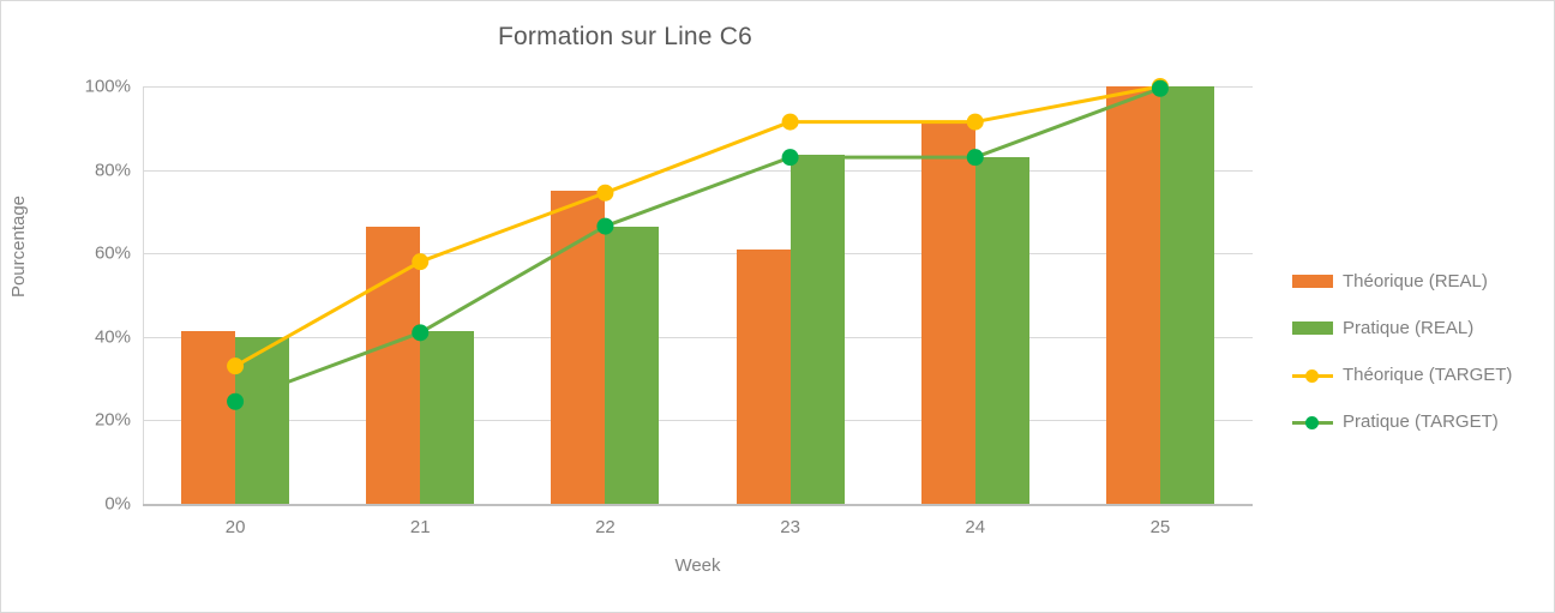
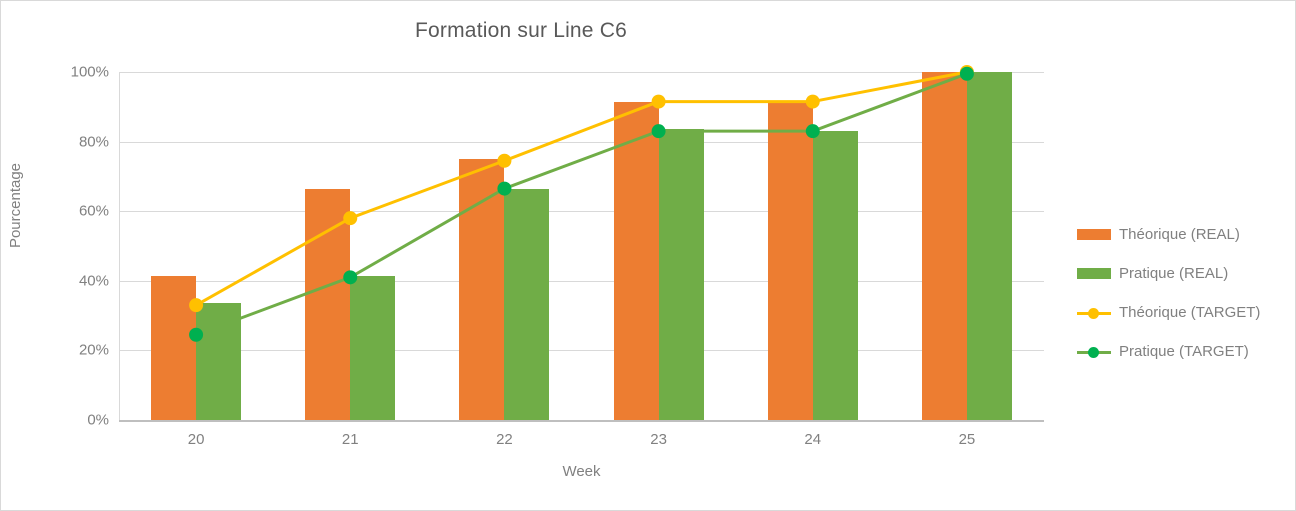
Pratique (REAL)/20: 40% -> 34%
Théorique (REAL)/23: 61% -> 92%
